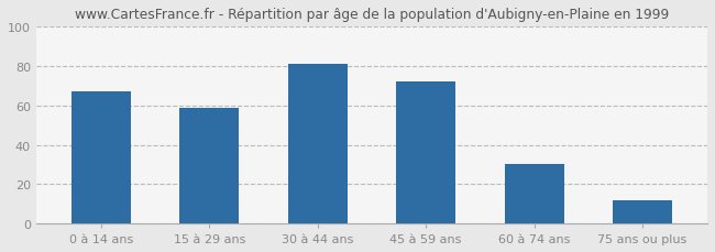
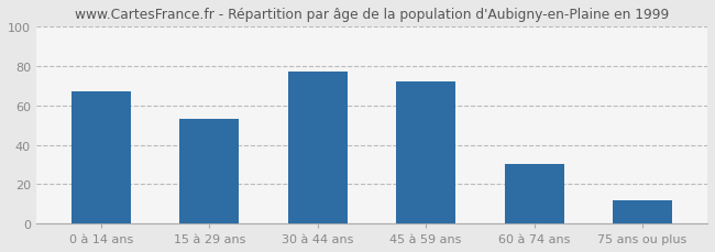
15 à 29 ans: 59 -> 53
30 à 44 ans: 81 -> 77
